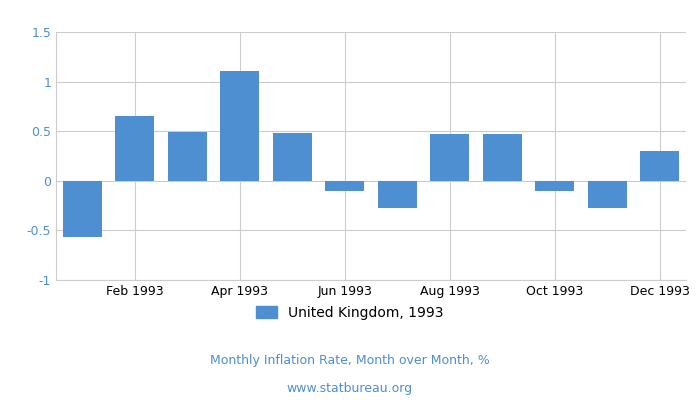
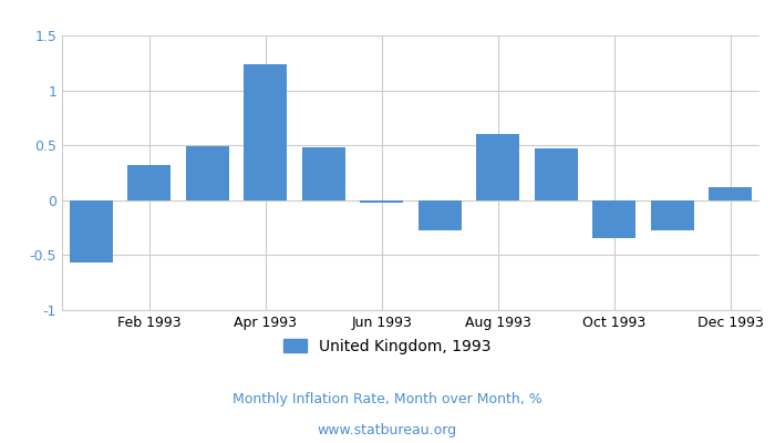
Feb 1993: 0.65 -> 0.32
Apr 1993: 1.11 -> 1.24
Jun 1993: -0.10 -> -0.02
Aug 1993: 0.47 -> 0.60
Oct 1993: -0.10 -> -0.34
Dec 1993: 0.30 -> 0.12
